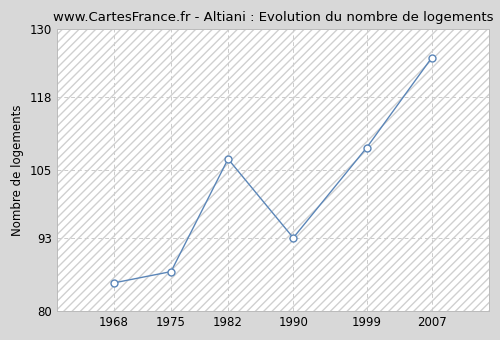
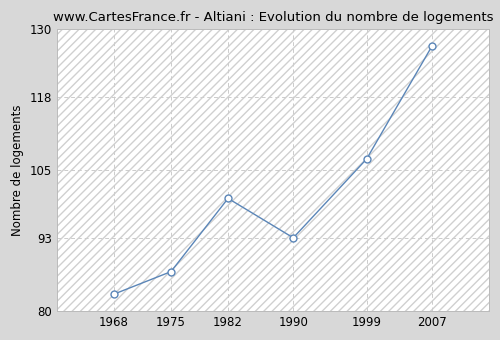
1968: 85 -> 83
1982: 107 -> 100
1999: 109 -> 107
2007: 125 -> 127
